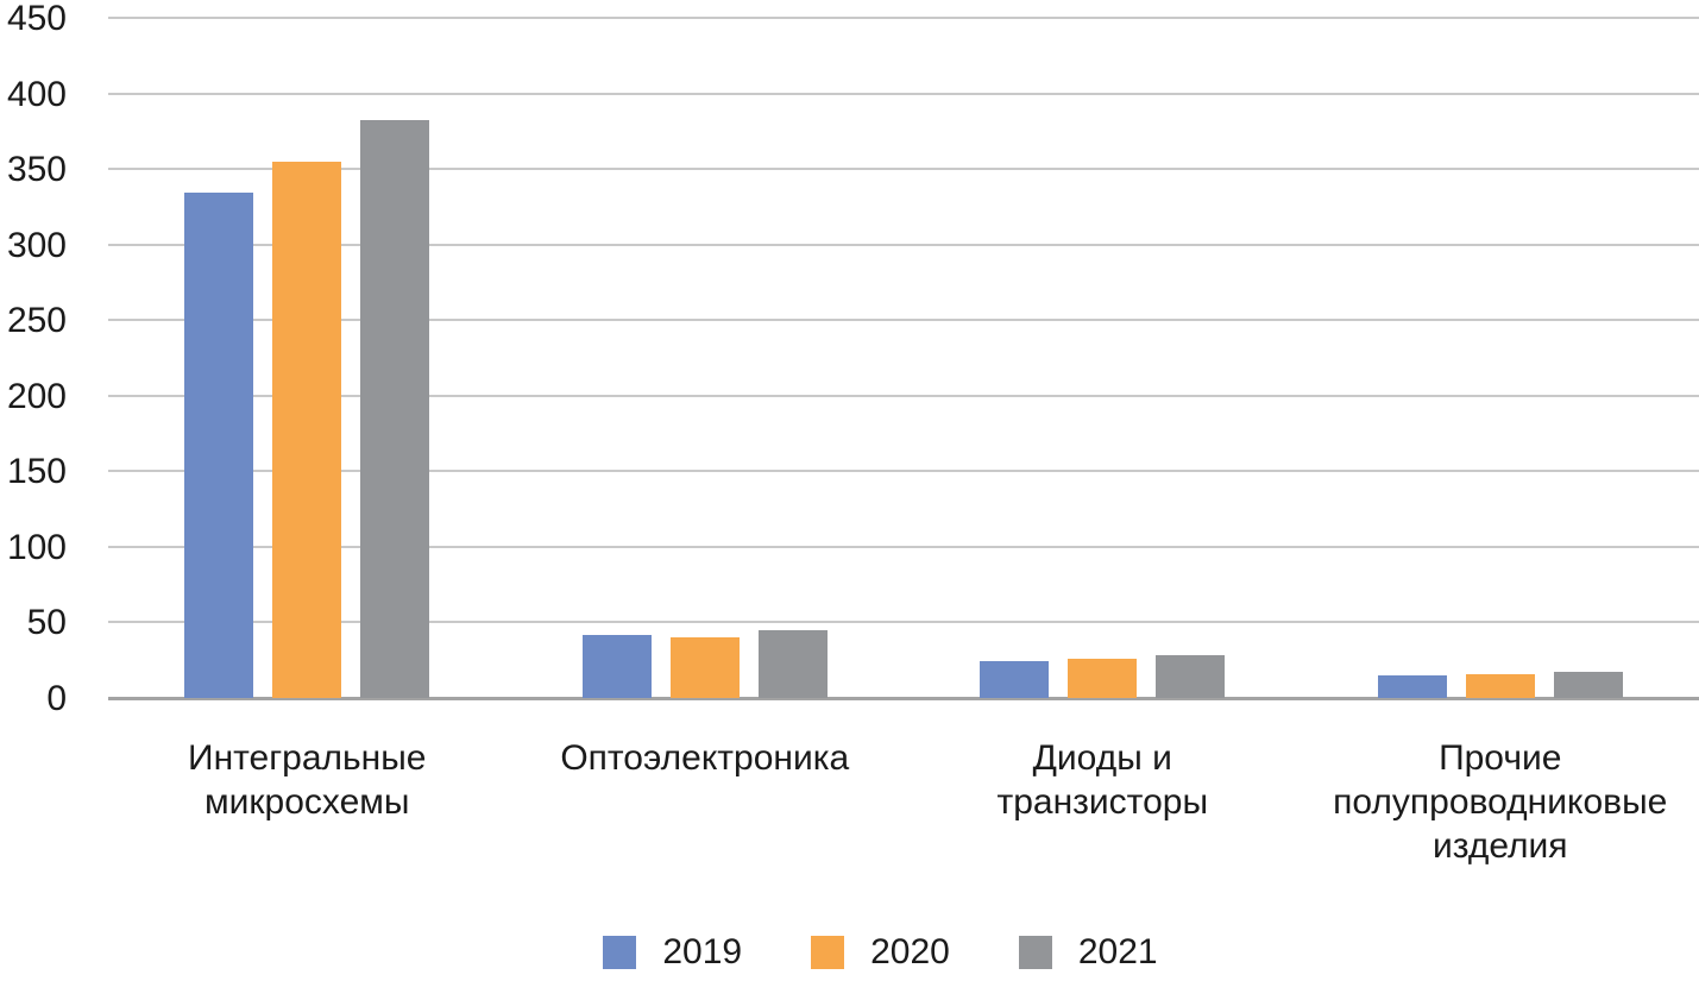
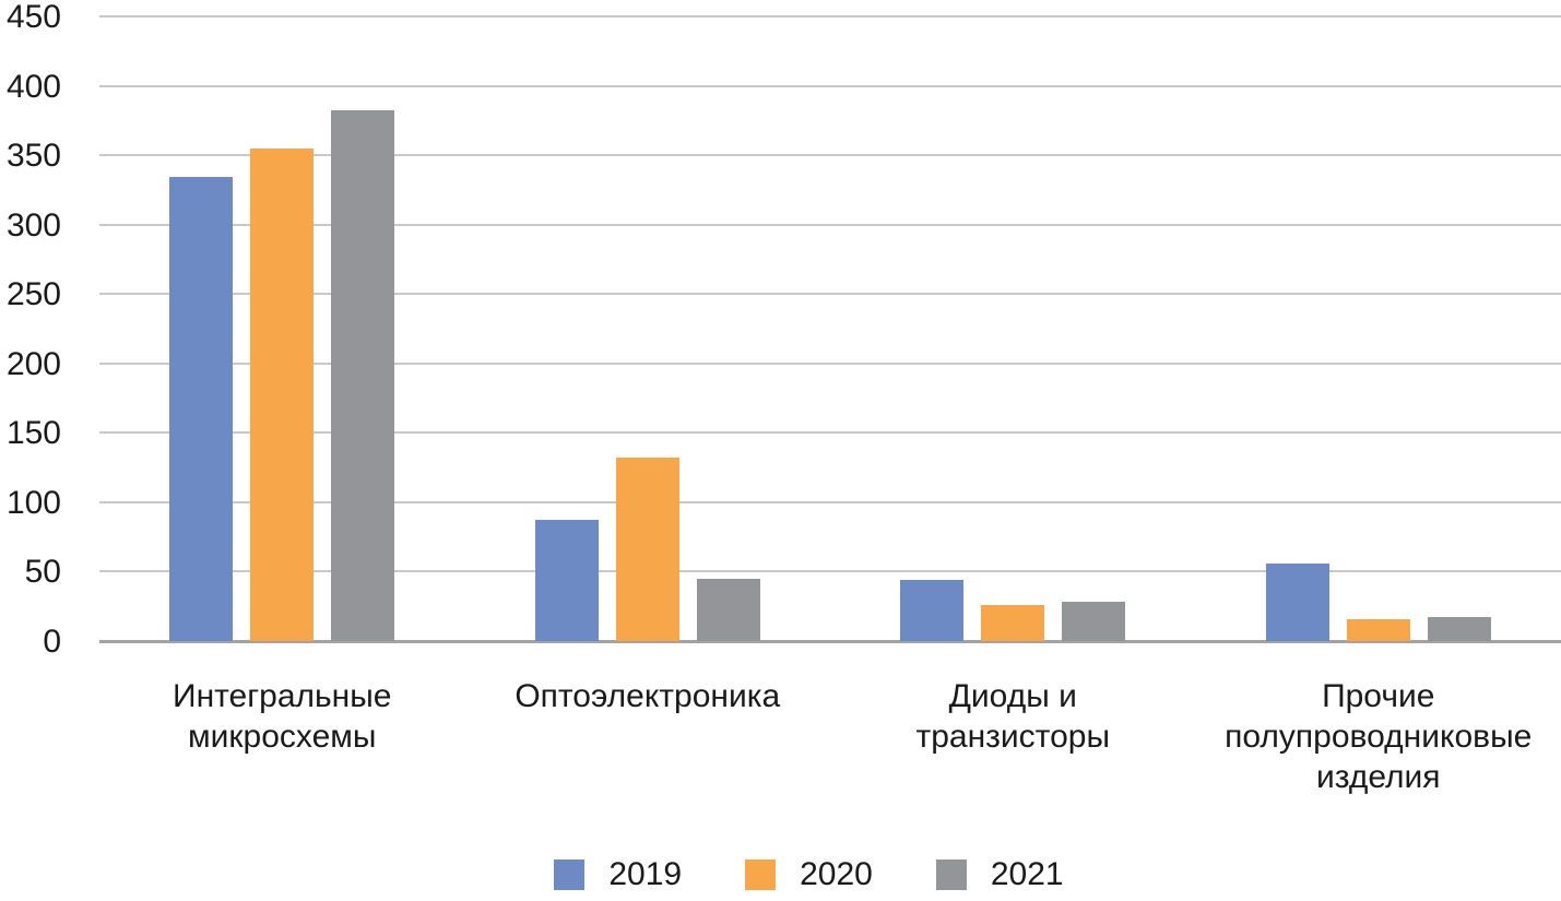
2019/Оптоэлектроника: 42 -> 87
2020/Оптоэлектроника: 40 -> 132
2019/Диоды и транзисторы: 24 -> 44
2019/Прочие полупроводниковые изделия: 15 -> 56
